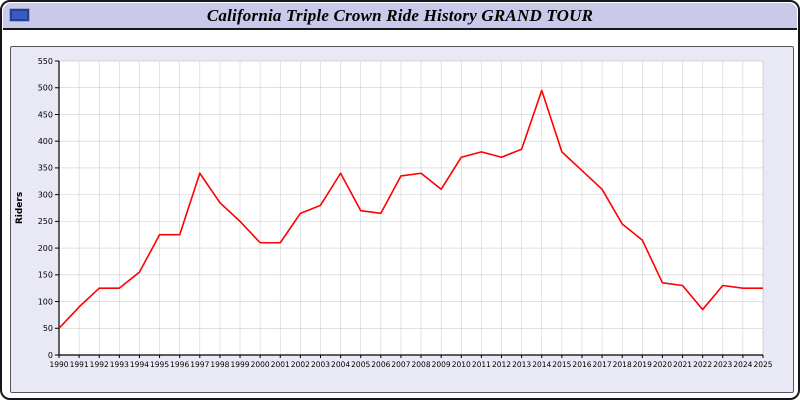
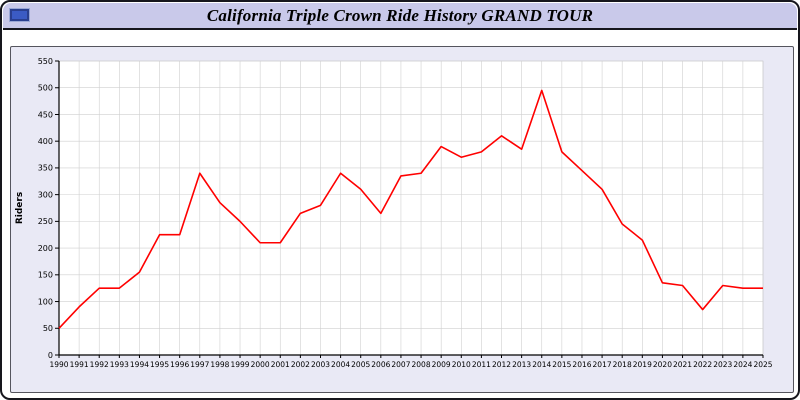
2005: 270 -> 310
2009: 310 -> 390
2012: 370 -> 410
